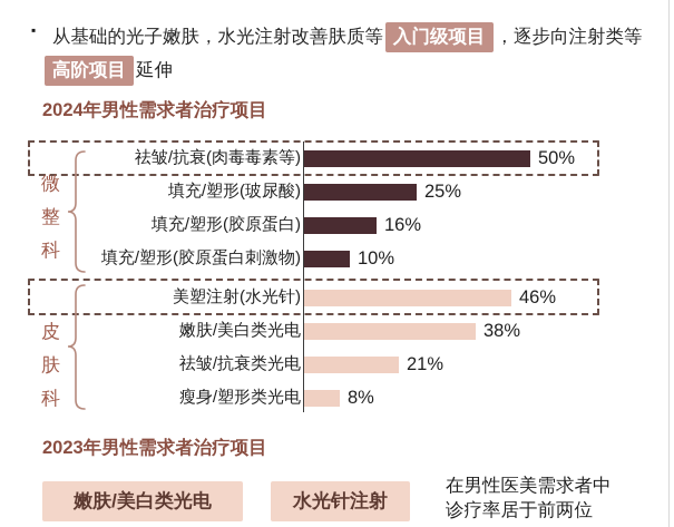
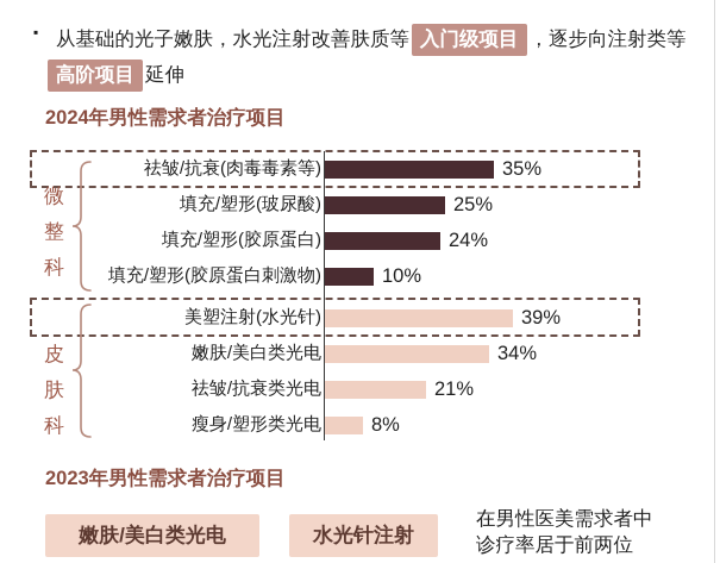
祛皱/抗衰(肉毒毒素等): 50% -> 35%
填充/塑形(胶原蛋白): 16% -> 24%
美塑注射(水光针): 46% -> 39%
嫩肤/美白类光电: 38% -> 34%
